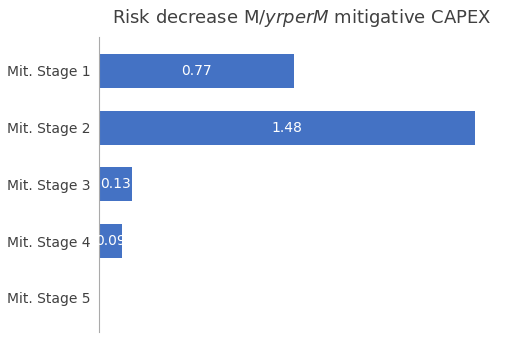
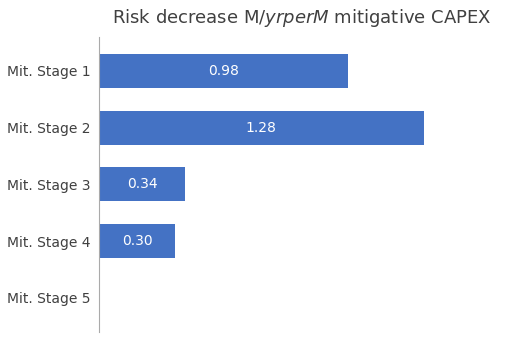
Mit. Stage 1: 0.77 -> 0.98
Mit. Stage 2: 1.48 -> 1.28
Mit. Stage 3: 0.13 -> 0.34
Mit. Stage 4: 0.09 -> 0.30
